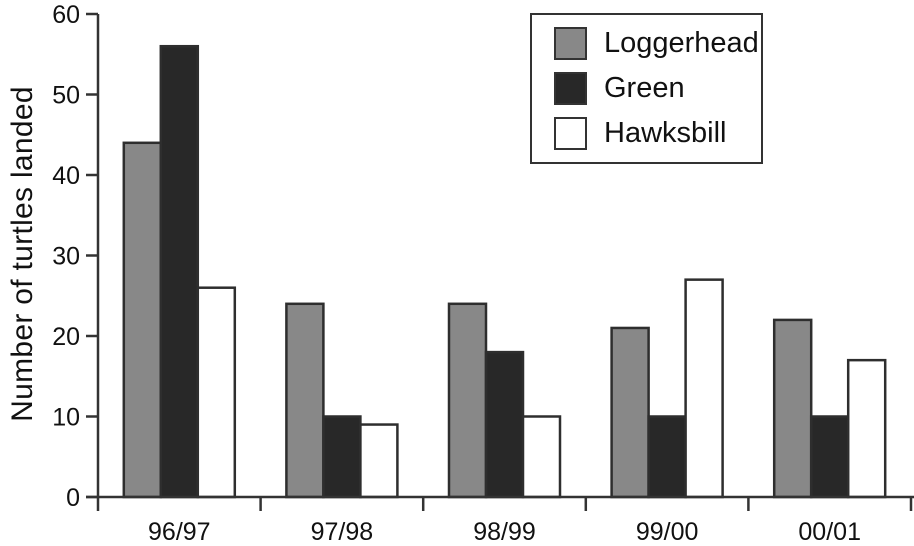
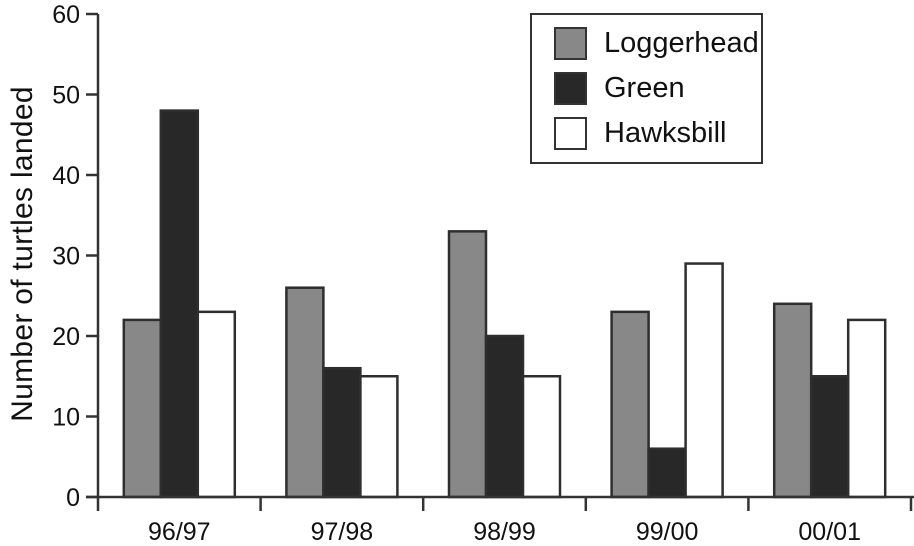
Loggerhead/96/97: 44 -> 22
Green/96/97: 56 -> 48
Hawksbill/96/97: 26 -> 23
Loggerhead/97/98: 24 -> 26
Green/97/98: 10 -> 16
Hawksbill/97/98: 9 -> 15
Loggerhead/98/99: 24 -> 33
Green/98/99: 18 -> 20
Hawksbill/98/99: 10 -> 15
Loggerhead/99/00: 21 -> 23
Green/99/00: 10 -> 6
Hawksbill/99/00: 27 -> 29
Loggerhead/00/01: 22 -> 24
Green/00/01: 10 -> 15
Hawksbill/00/01: 17 -> 22
